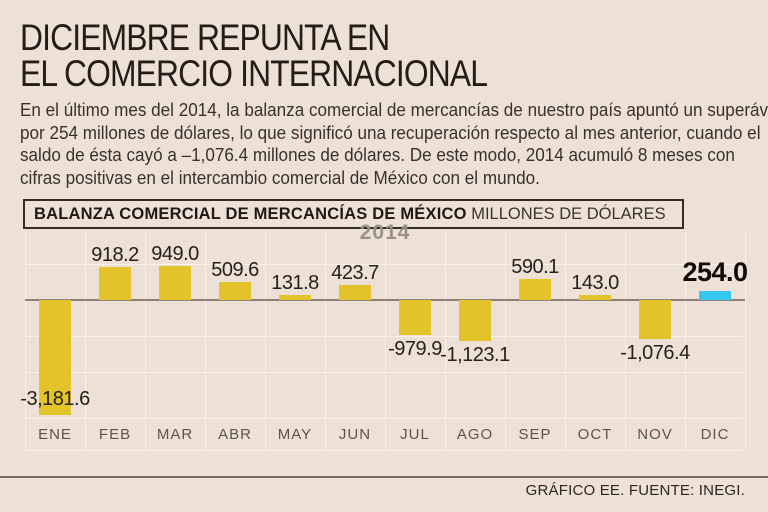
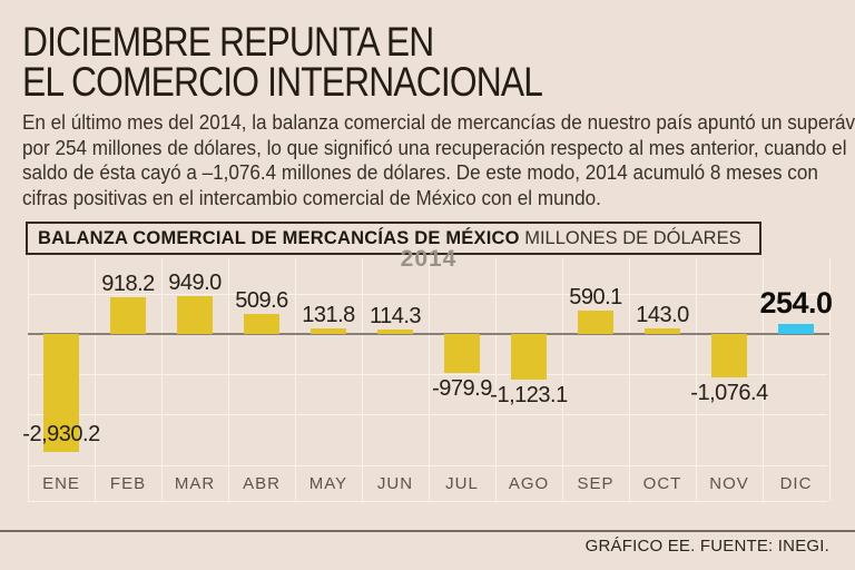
ENE: -3,181.6 -> -2,930.2
JUN: 423.7 -> 114.3
